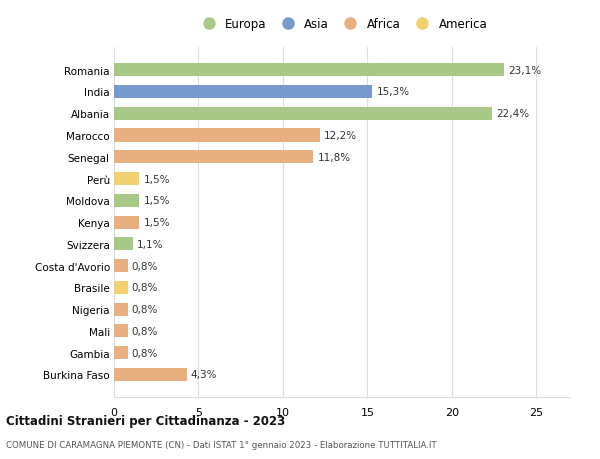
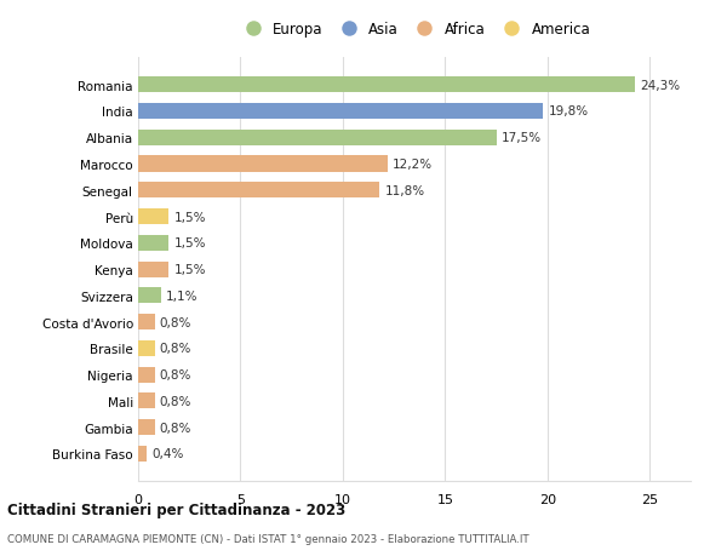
Romania: 23,1% -> 24,3%
India: 15,3% -> 19,8%
Albania: 22,4% -> 17,5%
Burkina Faso: 4,3% -> 0,4%
